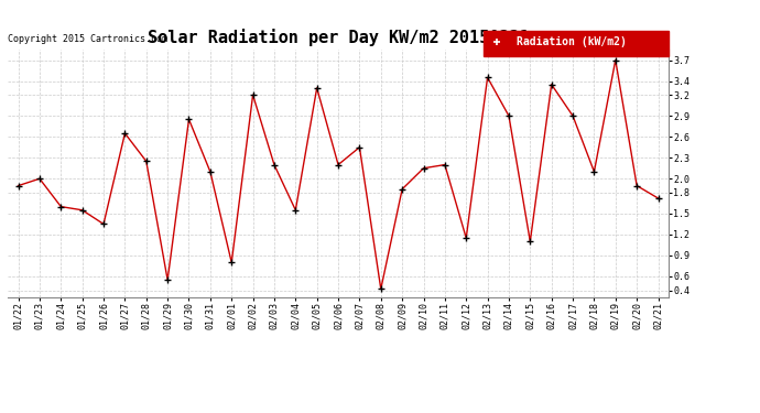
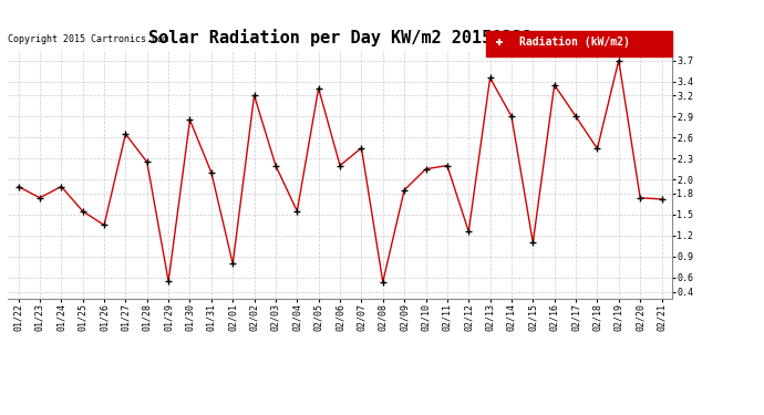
01/23: 2.00 -> 1.74
01/24: 1.60 -> 1.90
02/08: 0.42 -> 0.54
02/12: 1.15 -> 1.26
02/18: 2.10 -> 2.44
02/20: 1.90 -> 1.74
